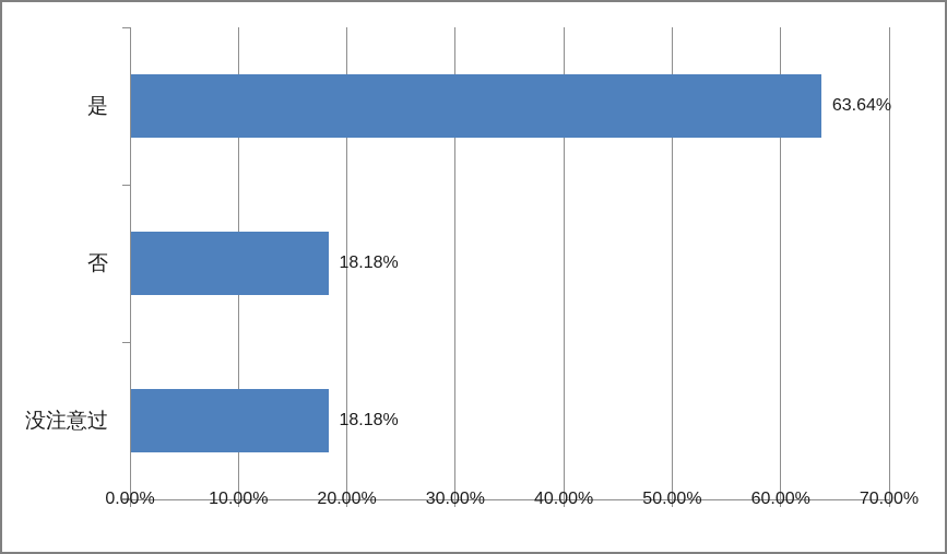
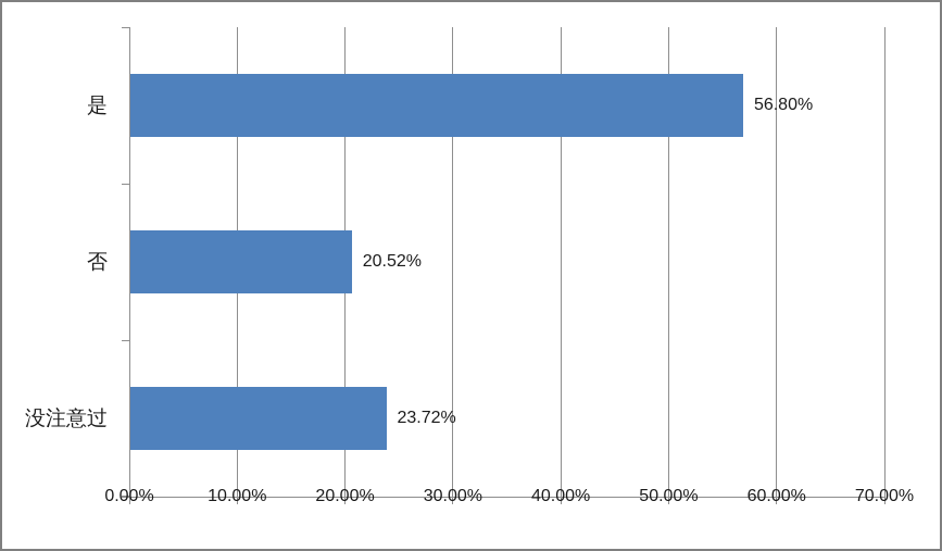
是: 63.64% -> 56.80%
否: 18.18% -> 20.52%
没注意过: 18.18% -> 23.72%
